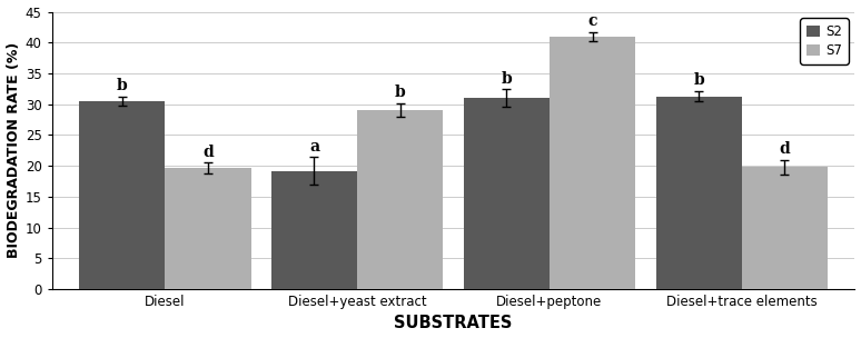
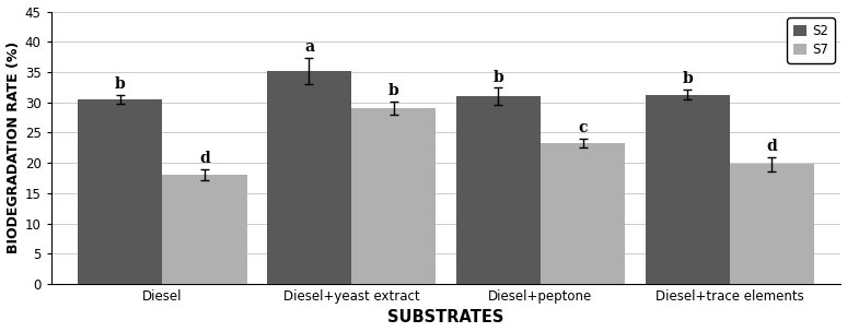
S7/Diesel: 19.6 -> 18.1
S2/Diesel+yeast extract: 19.2 -> 35.2
S7/Diesel+peptone: 41.0 -> 23.3
